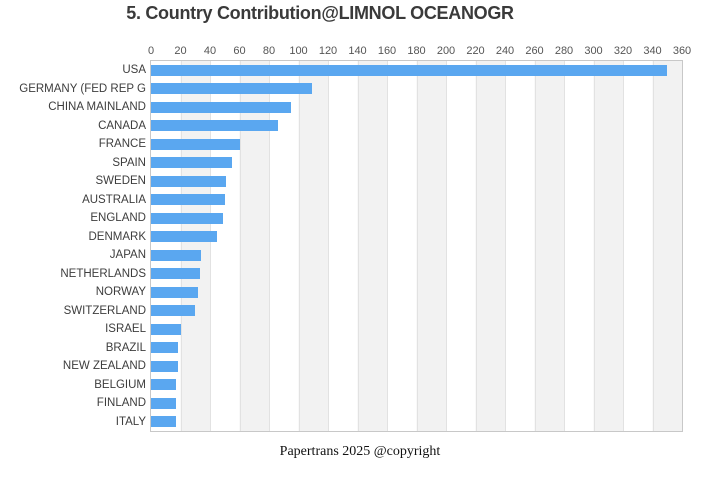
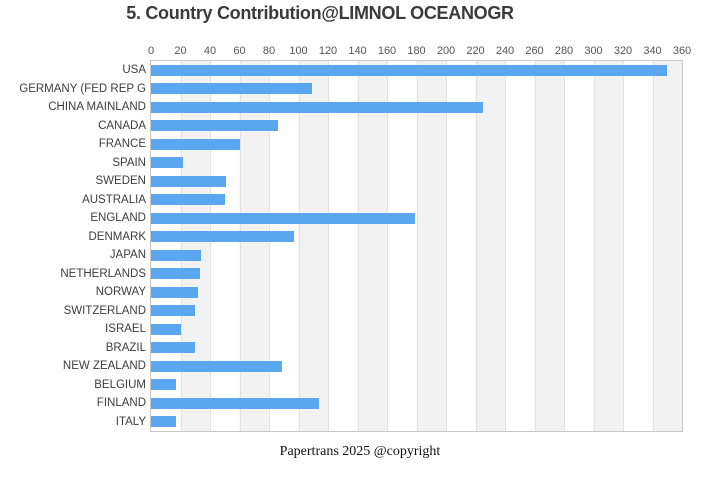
CHINA MAINLAND: 95 -> 225
SPAIN: 55 -> 22
ENGLAND: 49 -> 179
DENMARK: 45 -> 97
BRAZIL: 18 -> 30
NEW ZEALAND: 18 -> 89
FINLAND: 17 -> 114
